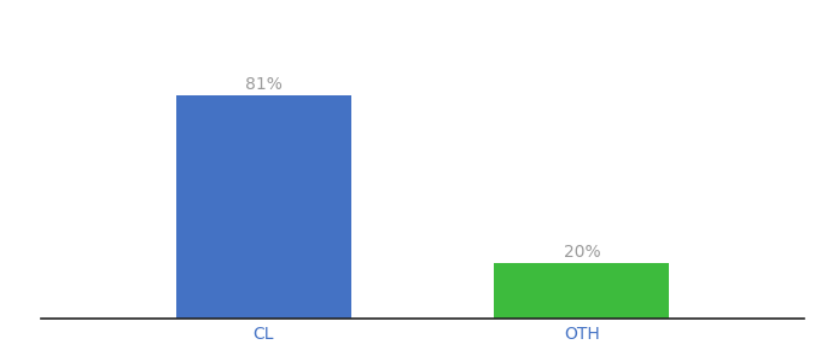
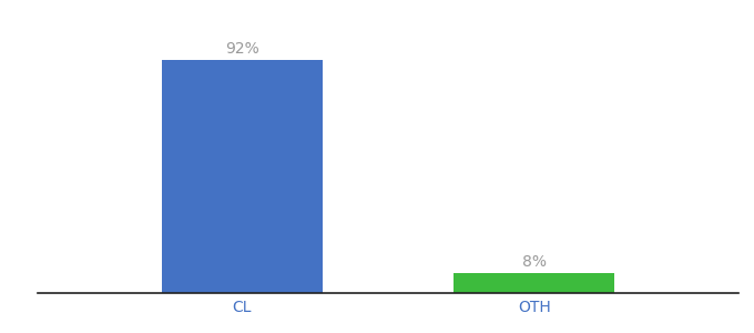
CL: 81% -> 92%
OTH: 20% -> 8%
